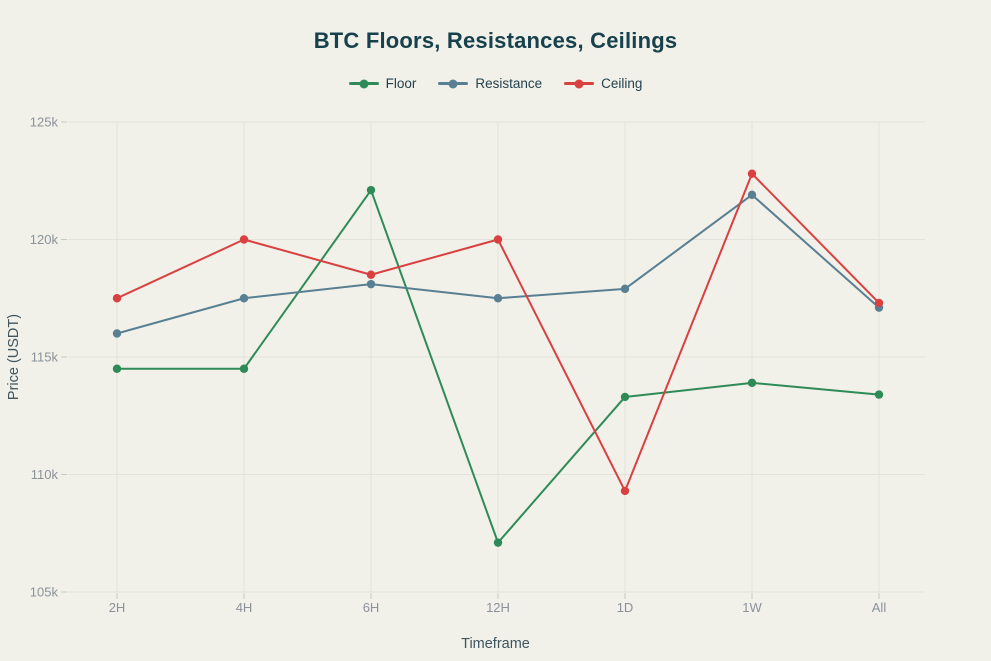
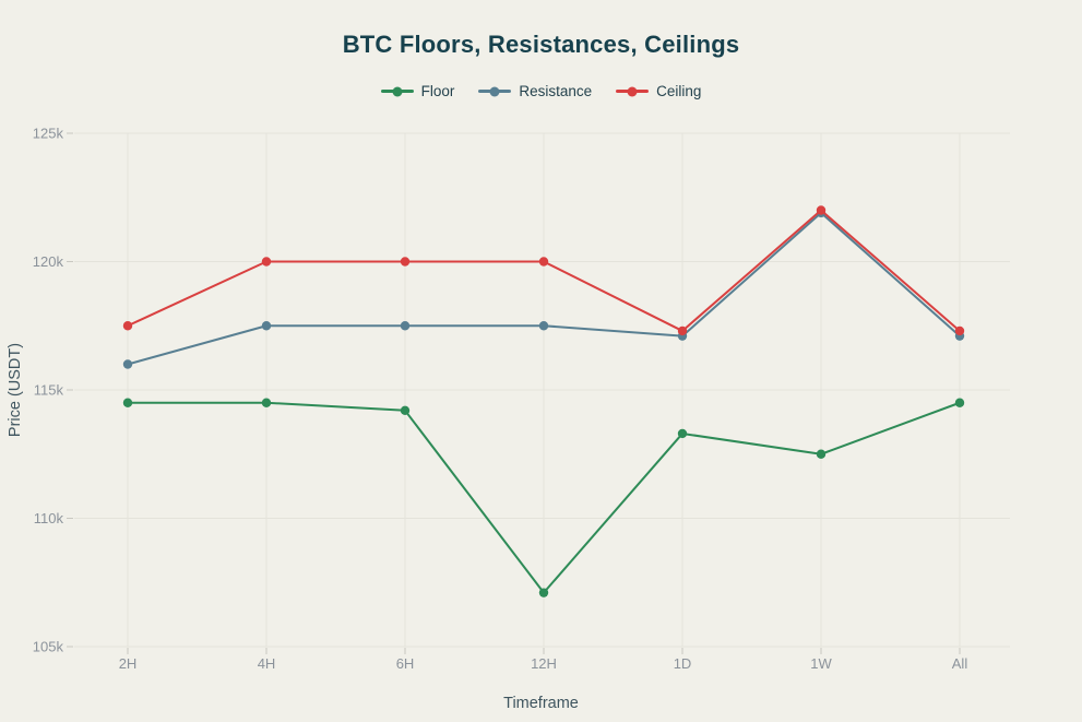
Floor/6H: 122.1k -> 114.2k
Resistance/6H: 118.1k -> 117.5k
Ceiling/6H: 118.5k -> 120.0k
Resistance/1D: 117.9k -> 117.1k
Ceiling/1D: 109.3k -> 117.3k
Floor/1W: 113.9k -> 112.5k
Ceiling/1W: 122.8k -> 122.0k
Floor/All: 113.4k -> 114.5k
